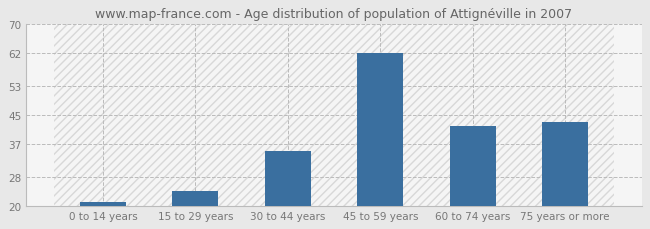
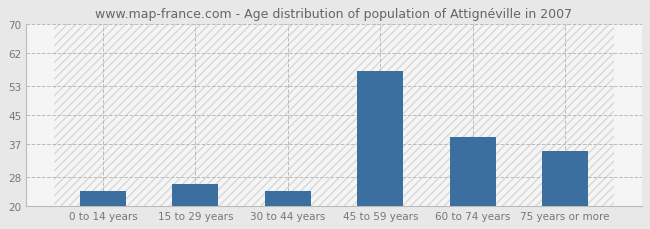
0 to 14 years: 21 -> 24
15 to 29 years: 24 -> 26
30 to 44 years: 35 -> 24
45 to 59 years: 62 -> 57
60 to 74 years: 42 -> 39
75 years or more: 43 -> 35
